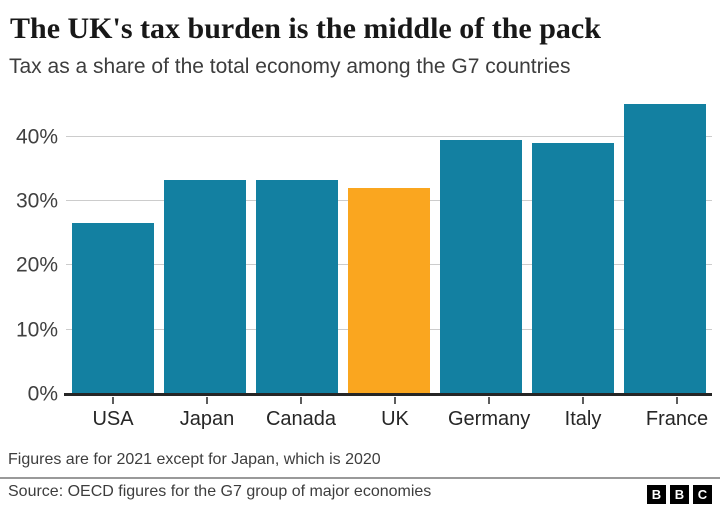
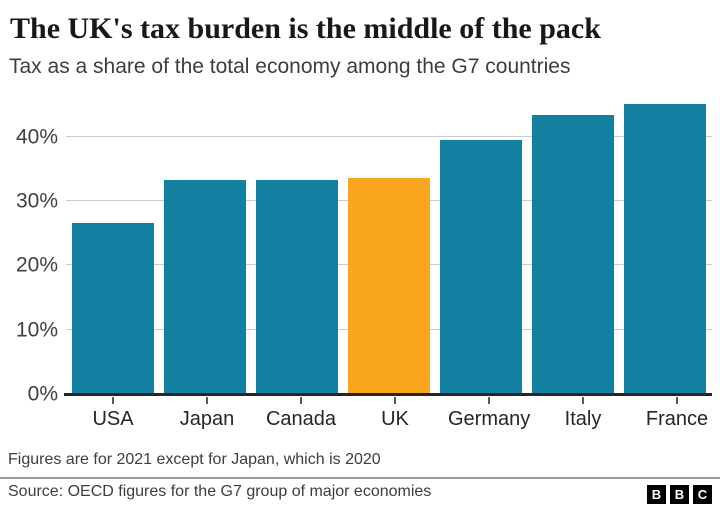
UK: 32% -> 34%
Italy: 39% -> 43%
